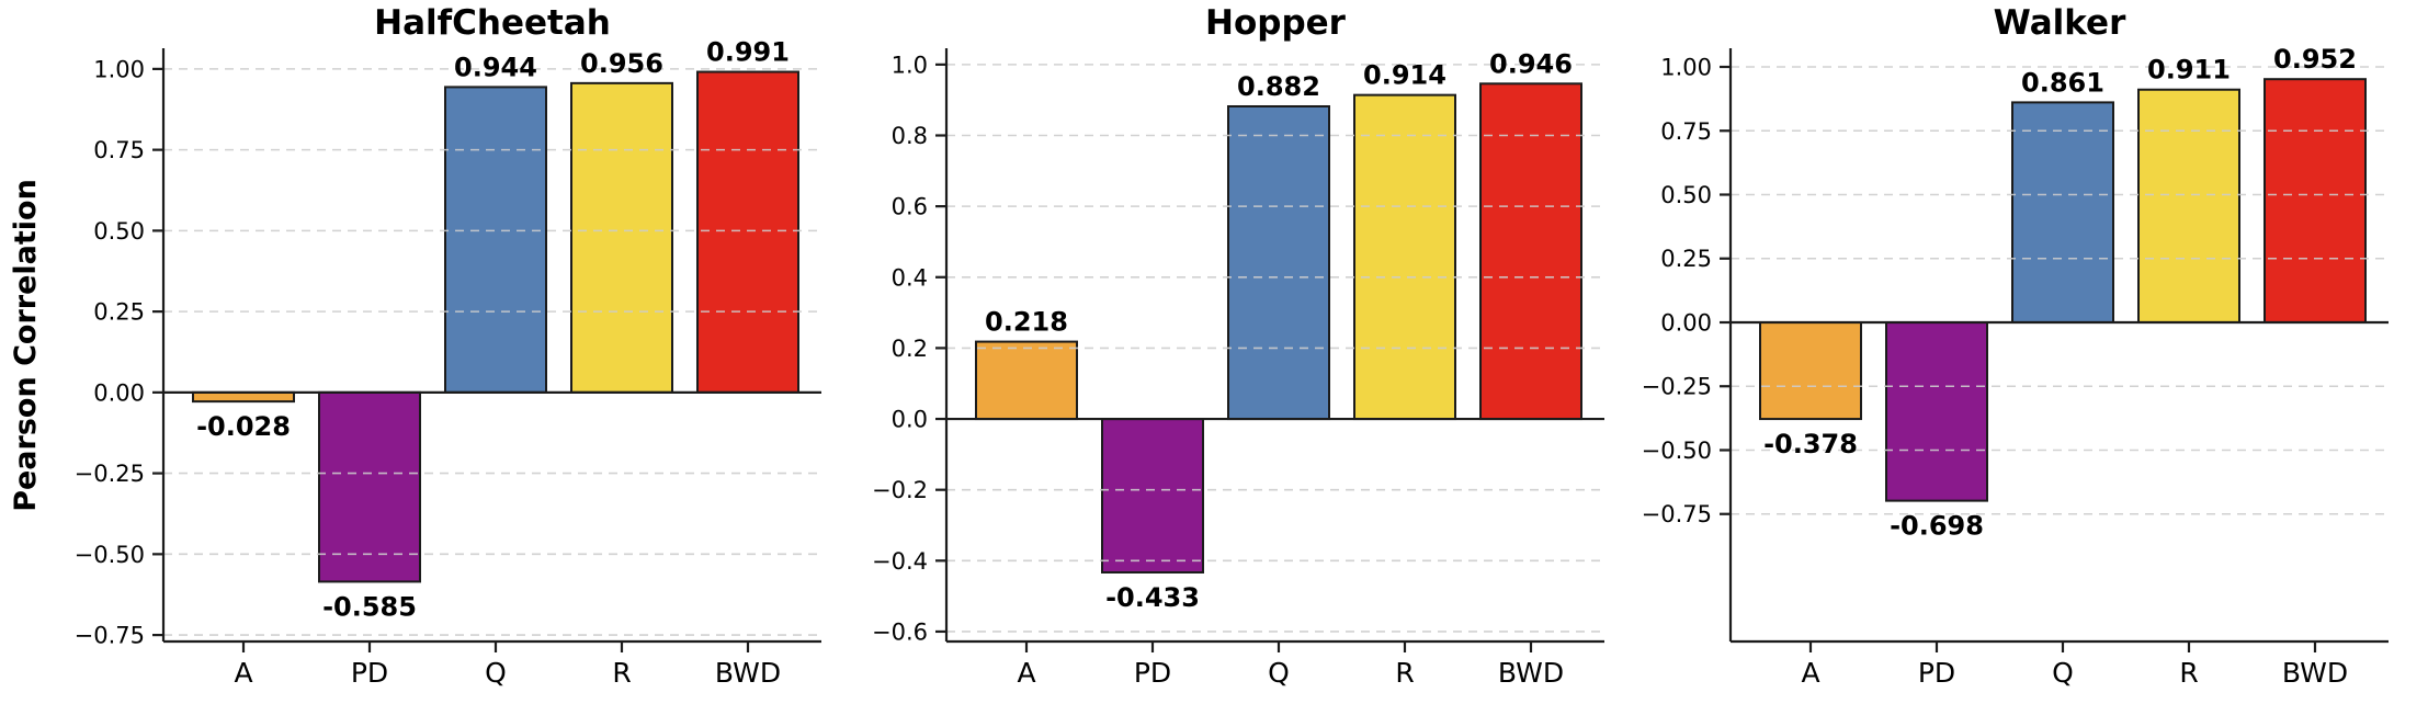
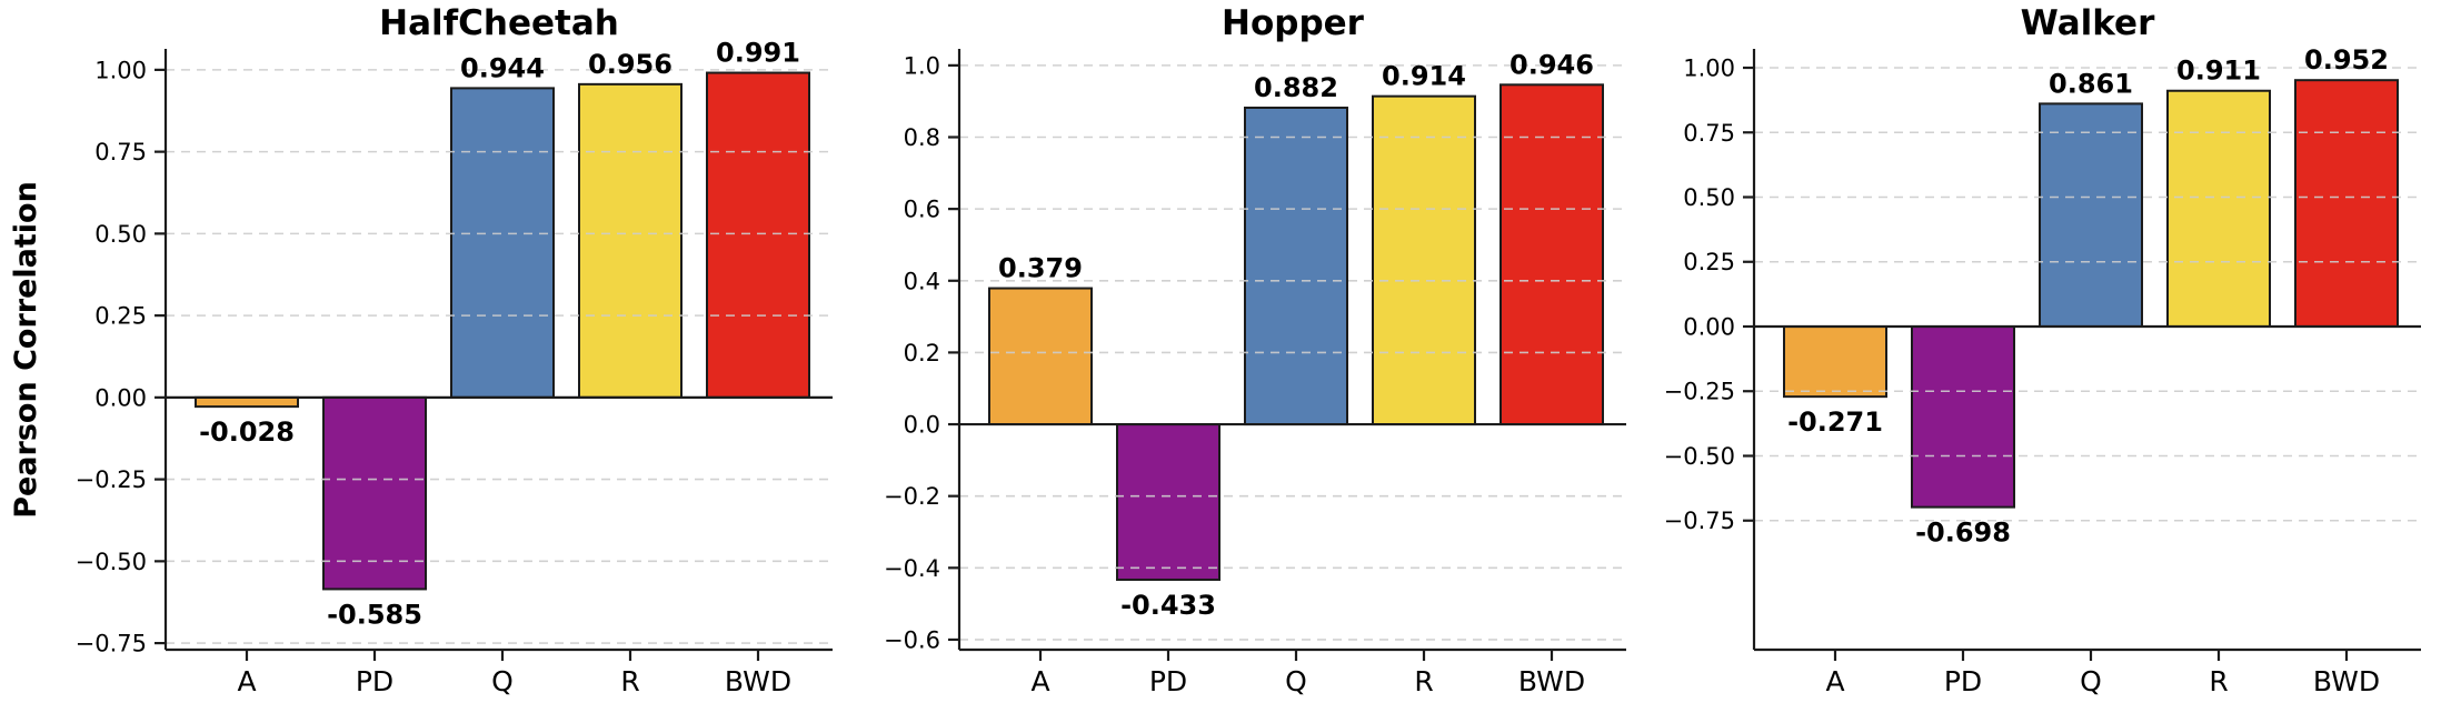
Hopper/A: 0.218 -> 0.379
Walker/A: -0.378 -> -0.271
